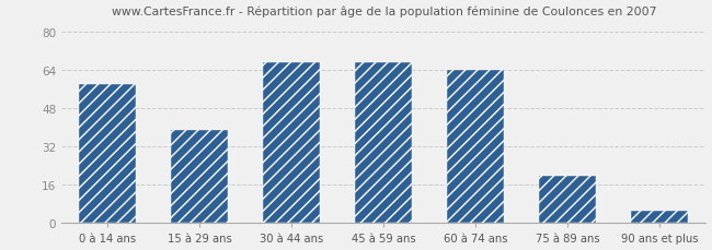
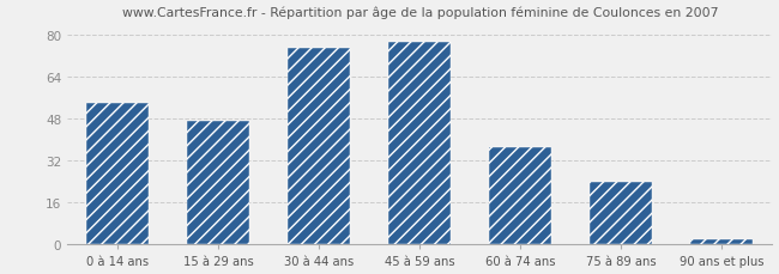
0 à 14 ans: 58 -> 54
15 à 29 ans: 39 -> 47
30 à 44 ans: 67 -> 75
45 à 59 ans: 67 -> 77
60 à 74 ans: 64 -> 37
75 à 89 ans: 20 -> 24
90 ans et plus: 5 -> 2
